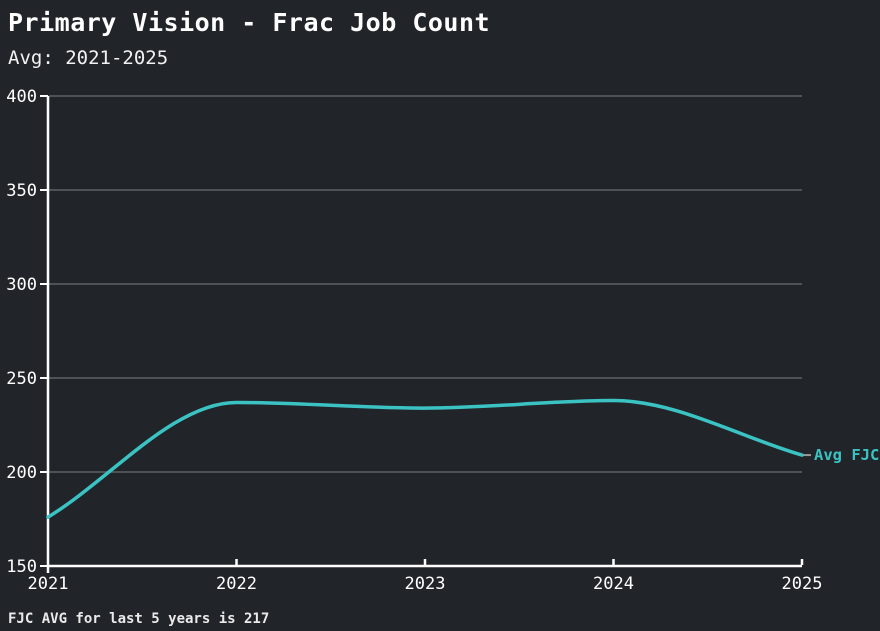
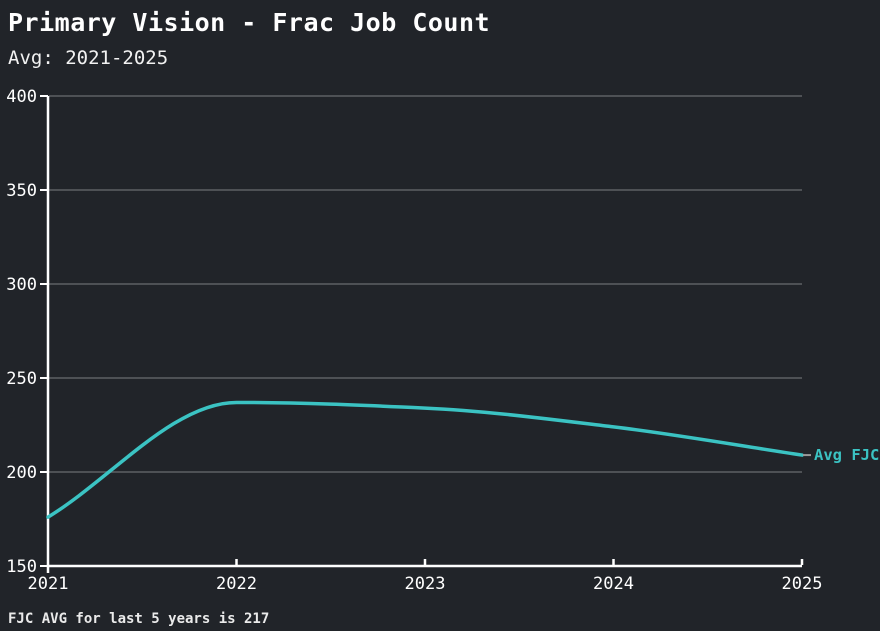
2024: 238 -> 224
